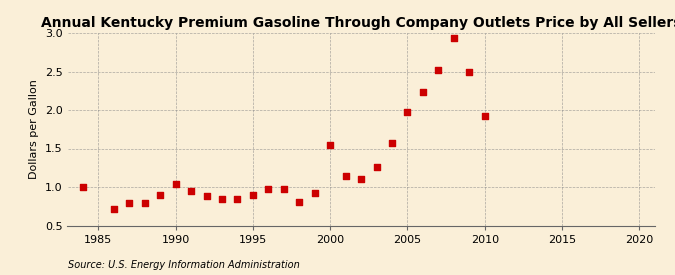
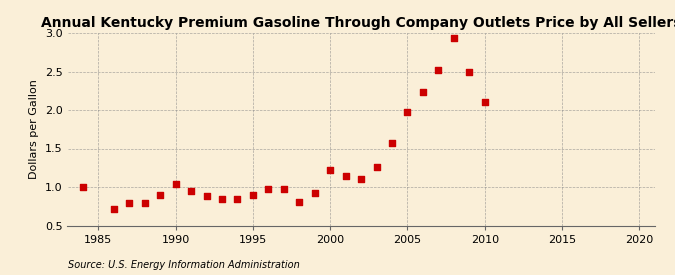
2000: 1.54 -> 1.22
2010: 1.92 -> 2.10
